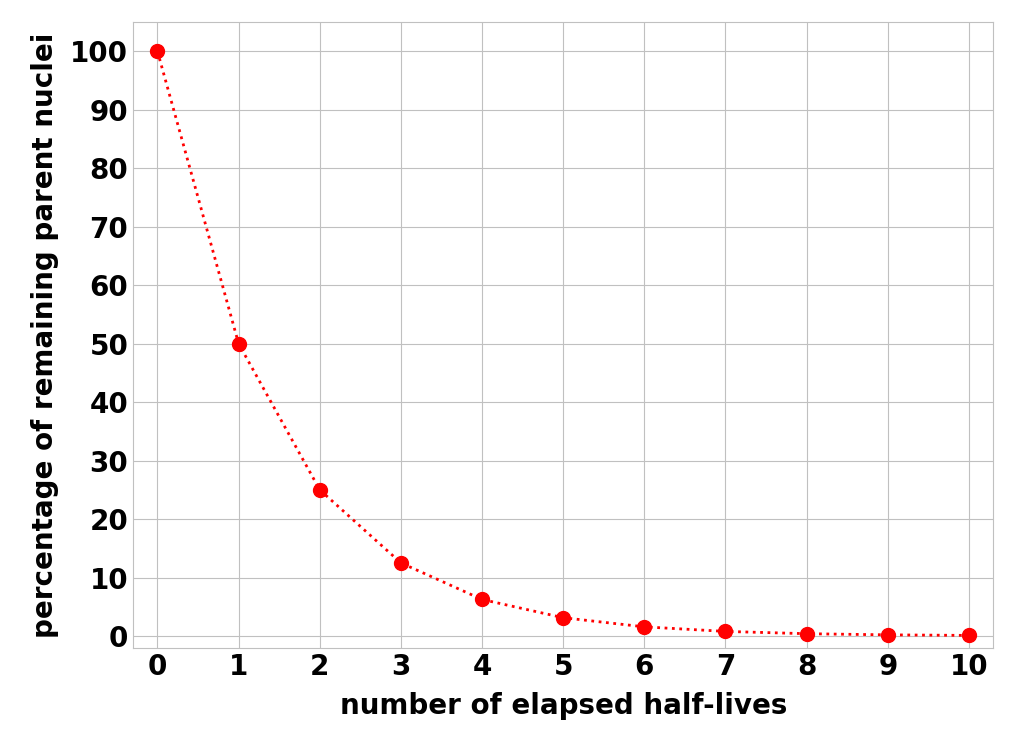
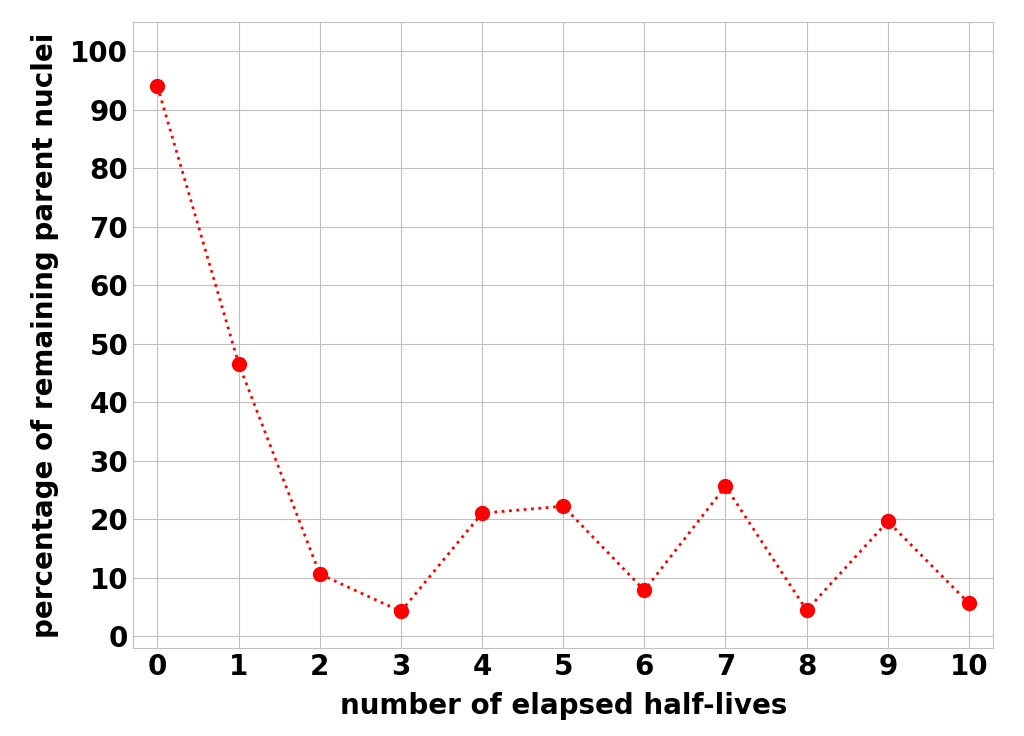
0: 100.0 -> 94.0
1: 50.0 -> 46.6
2: 25.0 -> 10.6
3: 12.5 -> 4.2
4: 6.2 -> 21.0
5: 3.1 -> 22.2
6: 1.6 -> 7.8
7: 0.8 -> 25.6
8: 0.4 -> 4.4
9: 0.2 -> 19.6
10: 0.1 -> 5.6
